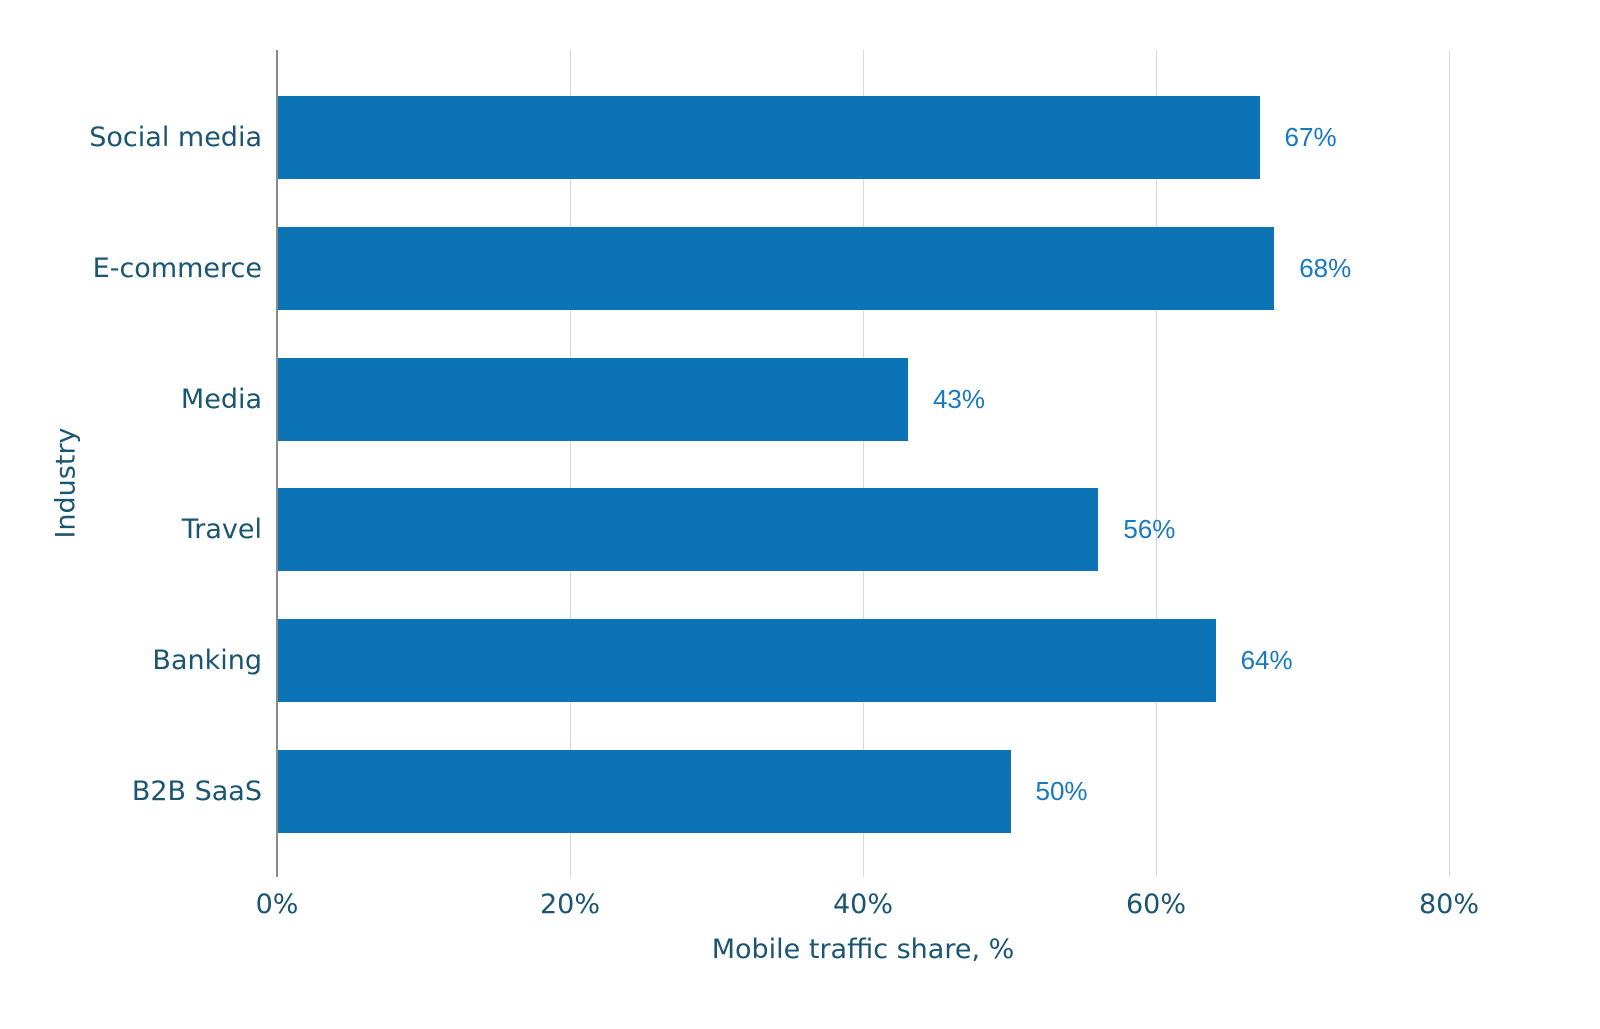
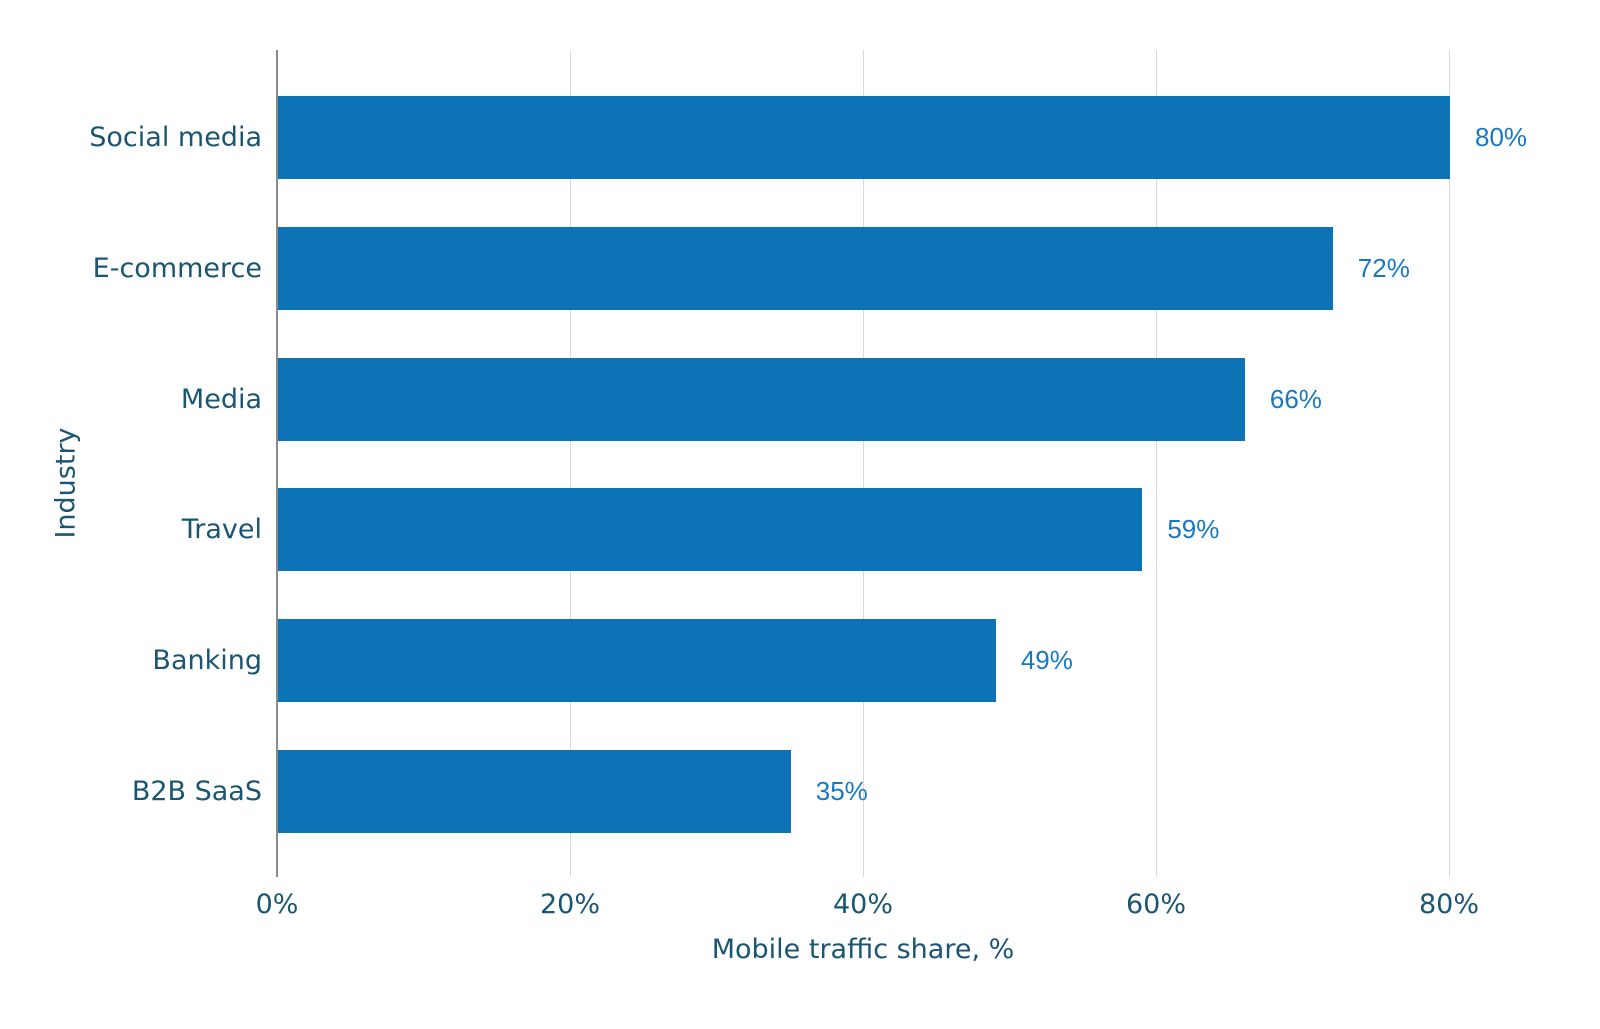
Social media: 67% -> 80%
E-commerce: 68% -> 72%
Media: 43% -> 66%
Travel: 56% -> 59%
Banking: 64% -> 49%
B2B SaaS: 50% -> 35%
